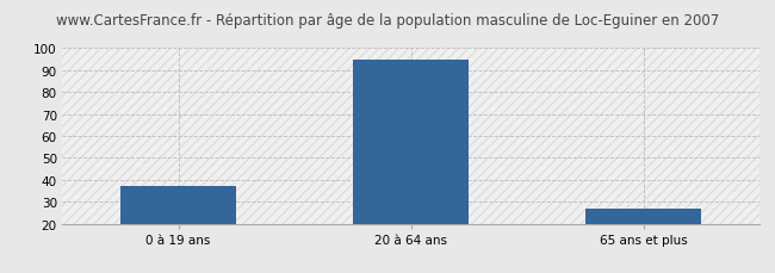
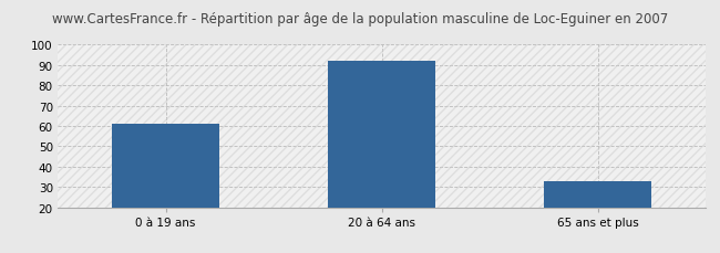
0 à 19 ans: 37 -> 61
20 à 64 ans: 95 -> 92
65 ans et plus: 27 -> 33
